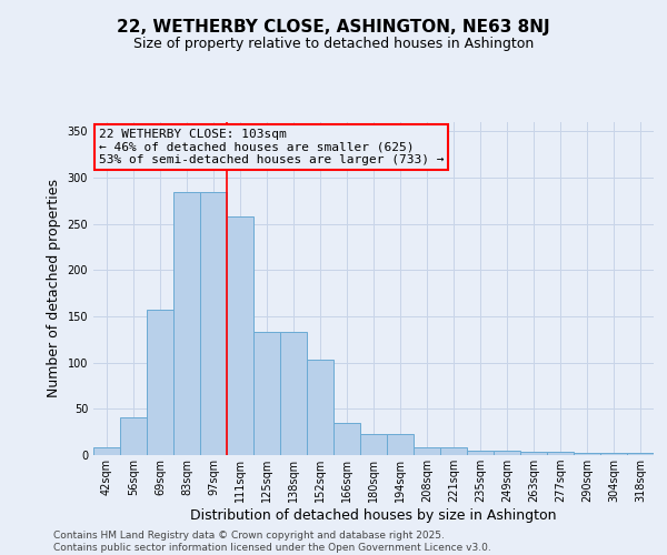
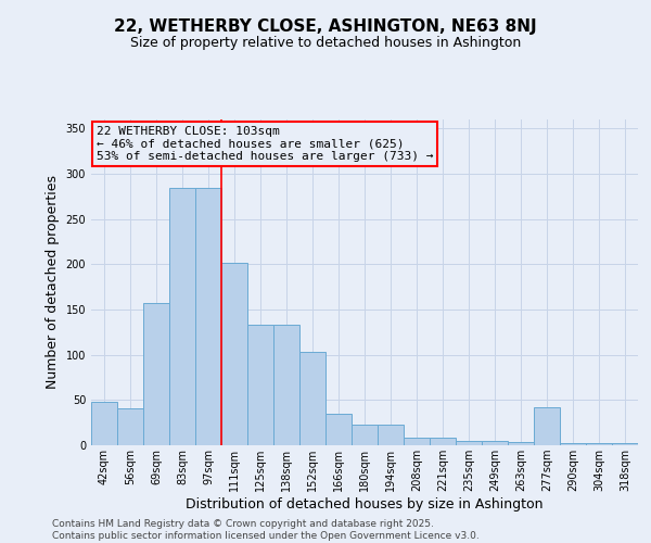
42sqm: 8 -> 48
111sqm: 258 -> 202
277sqm: 4 -> 42
